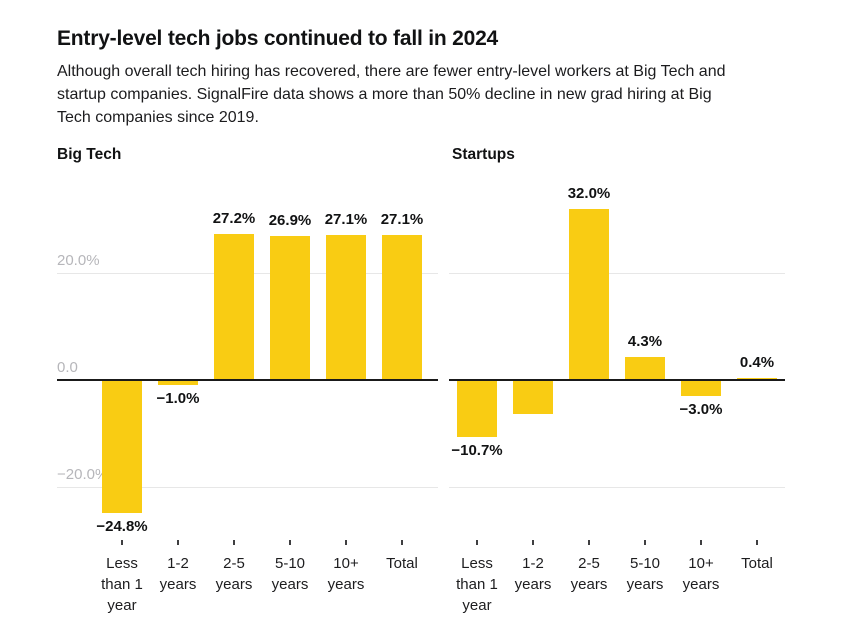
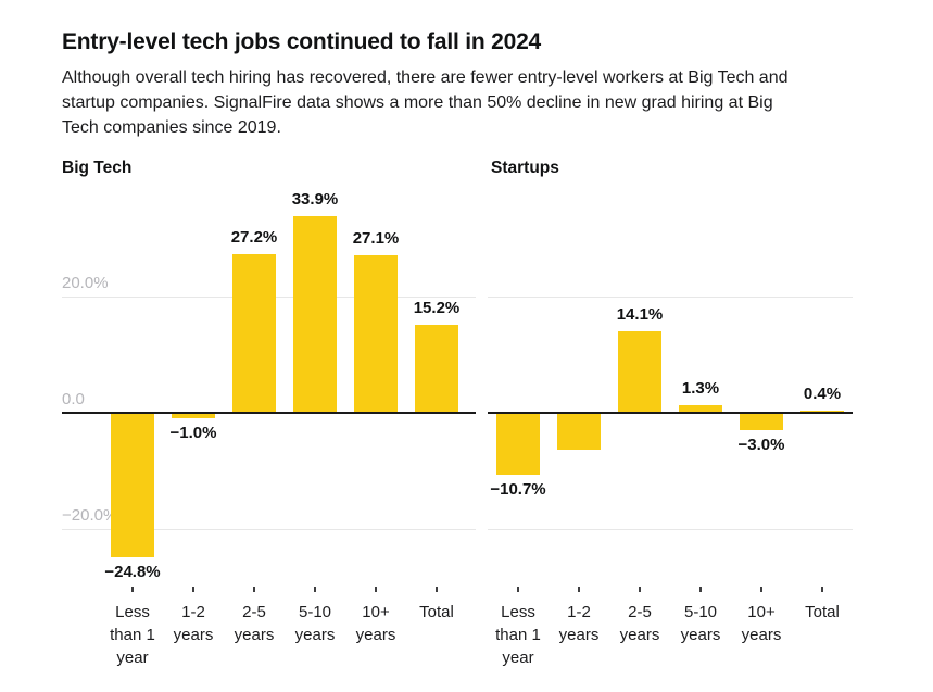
Big Tech/5-10 years: 26.9% -> 33.9%
Big Tech/Total: 27.1% -> 15.2%
Startups/2-5 years: 32.0% -> 14.1%
Startups/5-10 years: 4.3% -> 1.3%
